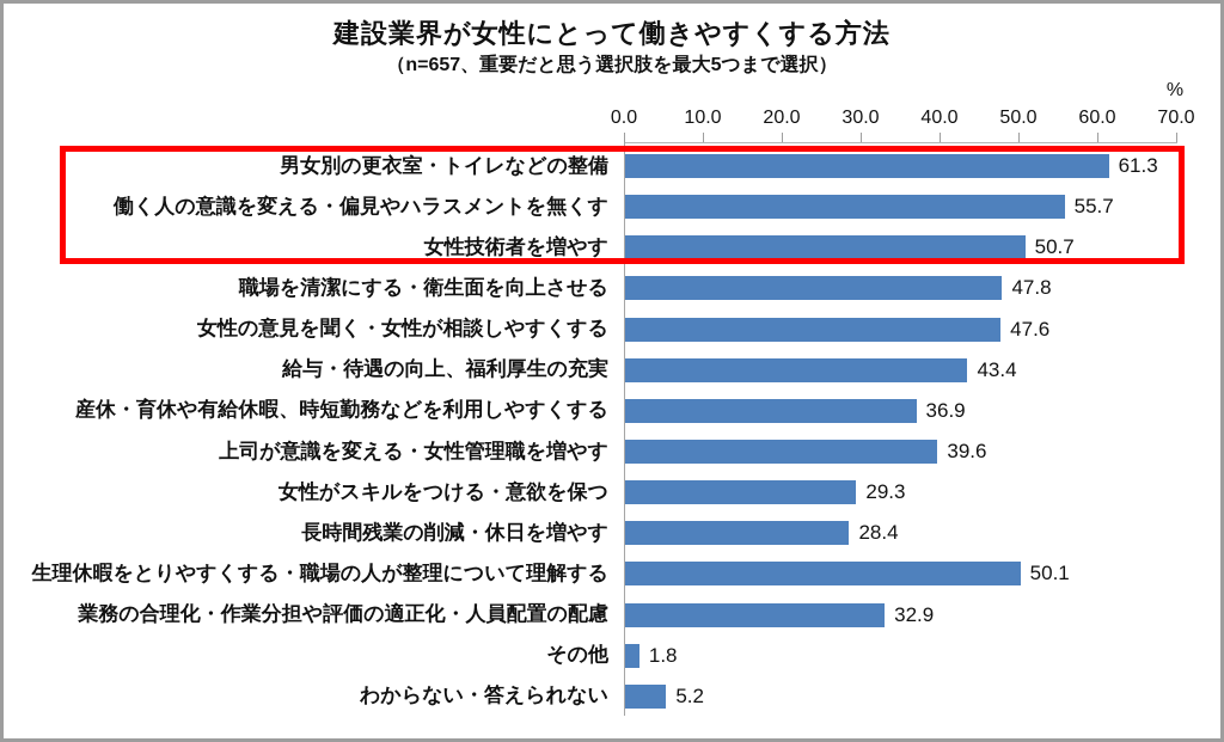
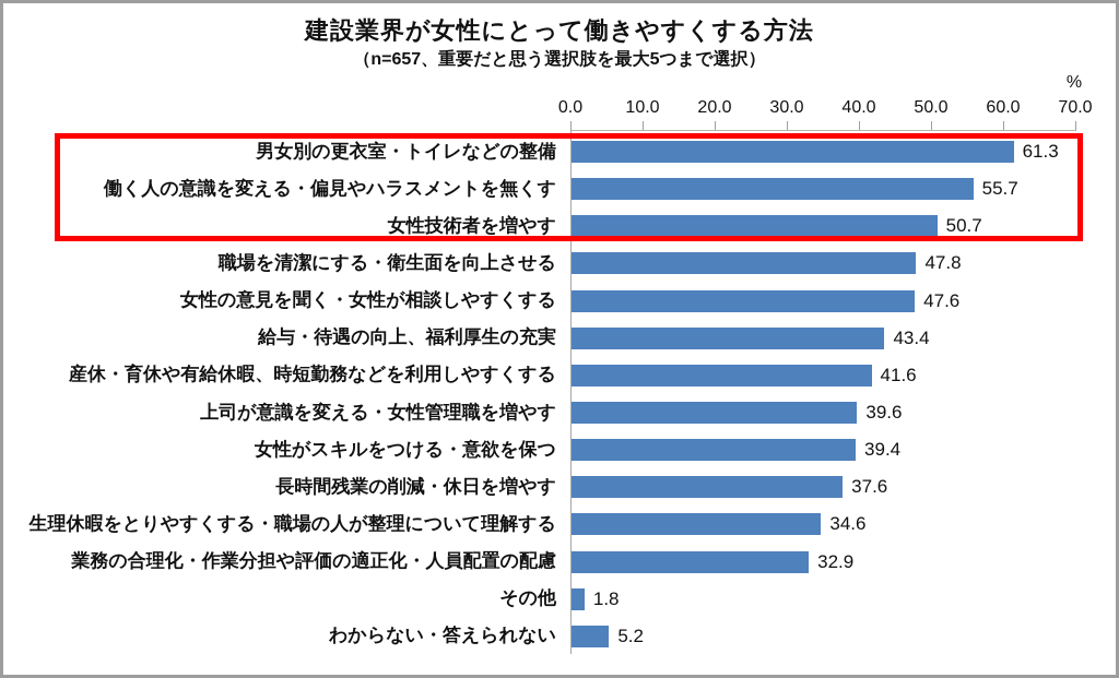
産休・育休や有給休暇、時短勤務などを利用しやすくする: 36.9 -> 41.6
女性がスキルをつける・意欲を保つ: 29.3 -> 39.4
長時間残業の削減・休日を増やす: 28.4 -> 37.6
生理休暇をとりやすくする・職場の人が整理について理解する: 50.1 -> 34.6
